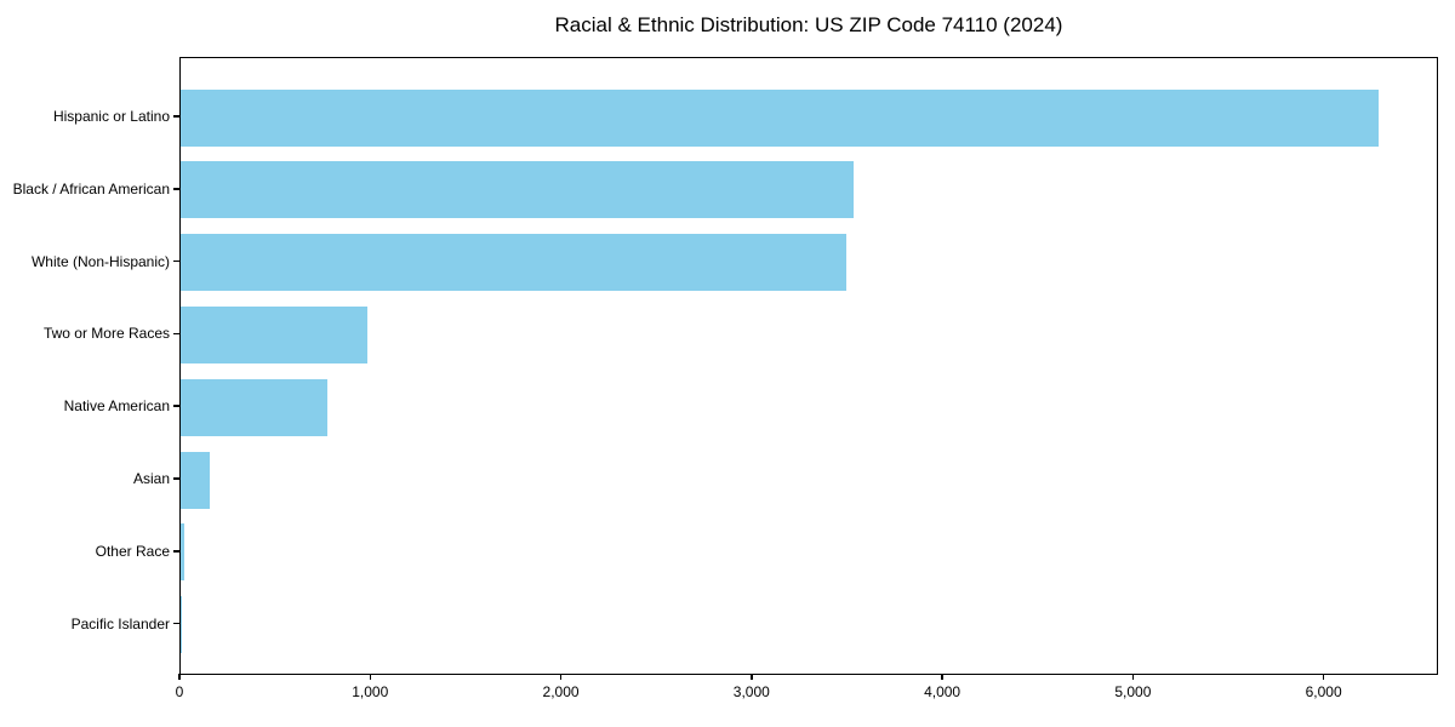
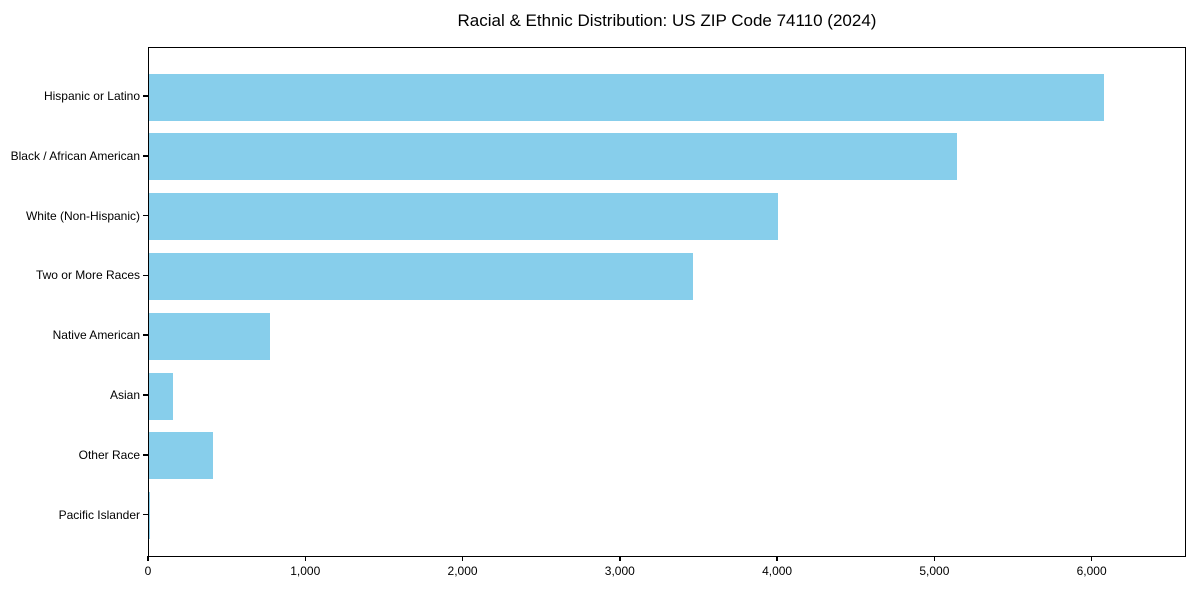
Hispanic or Latino: 6280 -> 6070
Black / African American: 3530 -> 5140
White (Non-Hispanic): 3490 -> 4000
Two or More Races: 980 -> 3460
Other Race: 20 -> 410
